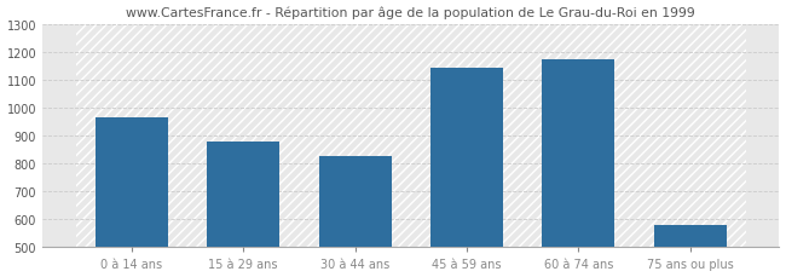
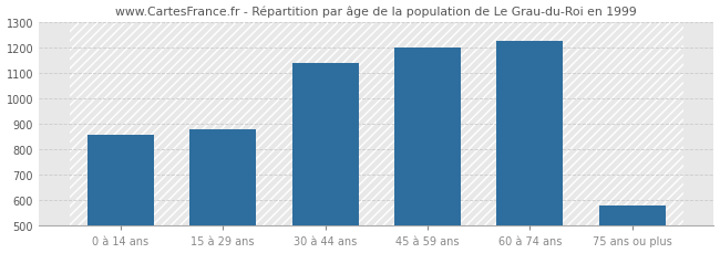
0 à 14 ans: 965 -> 858
30 à 44 ans: 825 -> 1140
45 à 59 ans: 1145 -> 1200
60 à 74 ans: 1175 -> 1225
